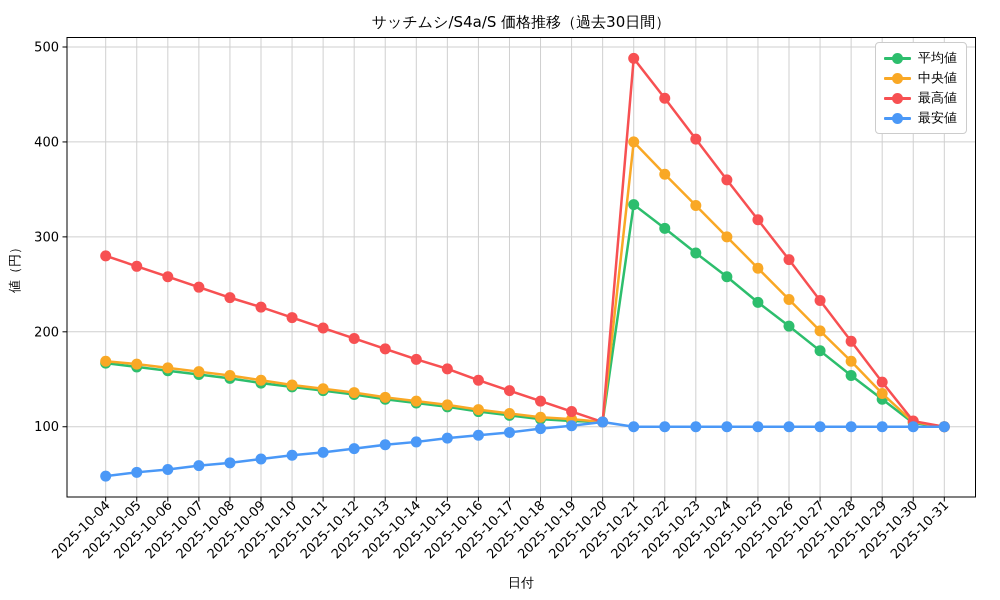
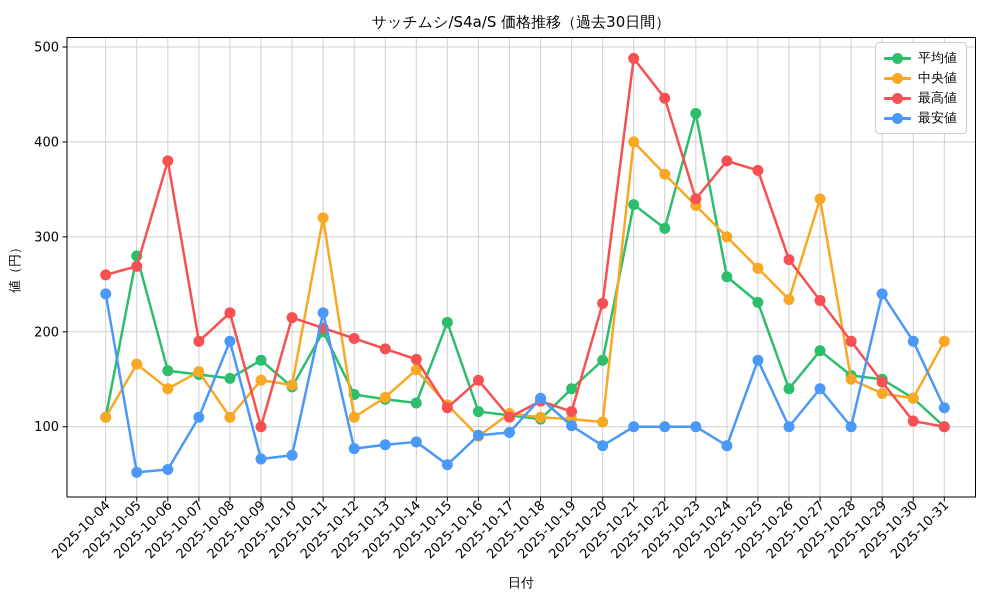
平均値/2025-10-04: 170 -> 110
中央値/2025-10-04: 170 -> 110
最高値/2025-10-04: 280 -> 260
最安値/2025-10-04: 50 -> 240
平均値/2025-10-05: 160 -> 280
中央値/2025-10-06: 160 -> 140
最高値/2025-10-06: 260 -> 380
最高値/2025-10-07: 250 -> 190
最安値/2025-10-07: 60 -> 110
中央値/2025-10-08: 150 -> 110
最高値/2025-10-08: 240 -> 220
最安値/2025-10-08: 60 -> 190
平均値/2025-10-09: 150 -> 170
最高値/2025-10-09: 230 -> 100
平均値/2025-10-11: 140 -> 200
中央値/2025-10-11: 140 -> 320
最安値/2025-10-11: 70 -> 220
中央値/2025-10-12: 140 -> 110
中央値/2025-10-14: 130 -> 160
平均値/2025-10-15: 120 -> 210
最高値/2025-10-15: 160 -> 120
最安値/2025-10-15: 90 -> 60
中央値/2025-10-16: 120 -> 90
最高値/2025-10-17: 140 -> 110
最安値/2025-10-18: 100 -> 130
平均値/2025-10-19: 110 -> 140
平均値/2025-10-20: 100 -> 170
最高値/2025-10-20: 100 -> 230
最安値/2025-10-20: 100 -> 80
平均値/2025-10-23: 280 -> 430
最高値/2025-10-23: 400 -> 340
最高値/2025-10-24: 360 -> 380
最安値/2025-10-24: 100 -> 80
最高値/2025-10-25: 320 -> 370
最安値/2025-10-25: 100 -> 170
平均値/2025-10-26: 210 -> 140
中央値/2025-10-27: 200 -> 340
最安値/2025-10-27: 100 -> 140
中央値/2025-10-28: 170 -> 150
平均値/2025-10-29: 130 -> 150
最安値/2025-10-29: 100 -> 240
平均値/2025-10-30: 100 -> 130
中央値/2025-10-30: 100 -> 130
最安値/2025-10-30: 100 -> 190
中央値/2025-10-31: 100 -> 190
最安値/2025-10-31: 100 -> 120
